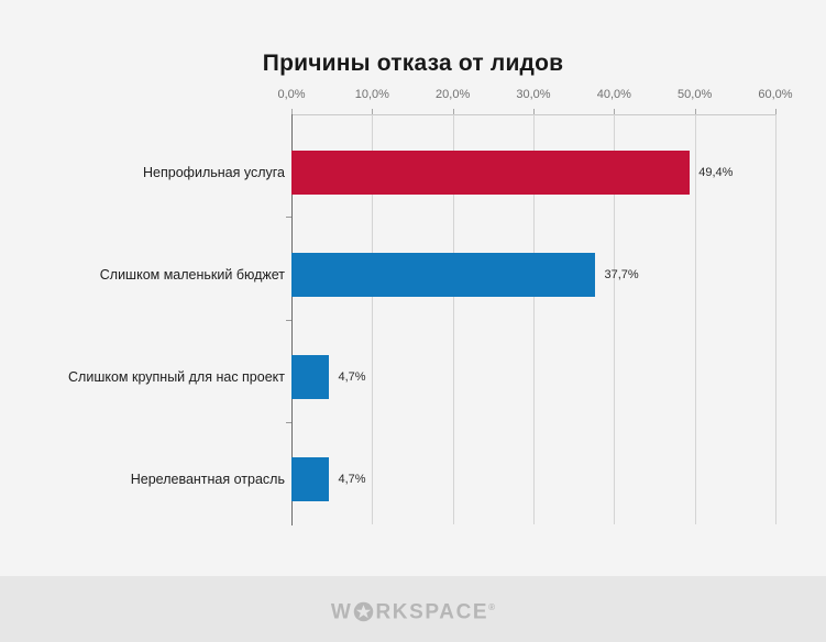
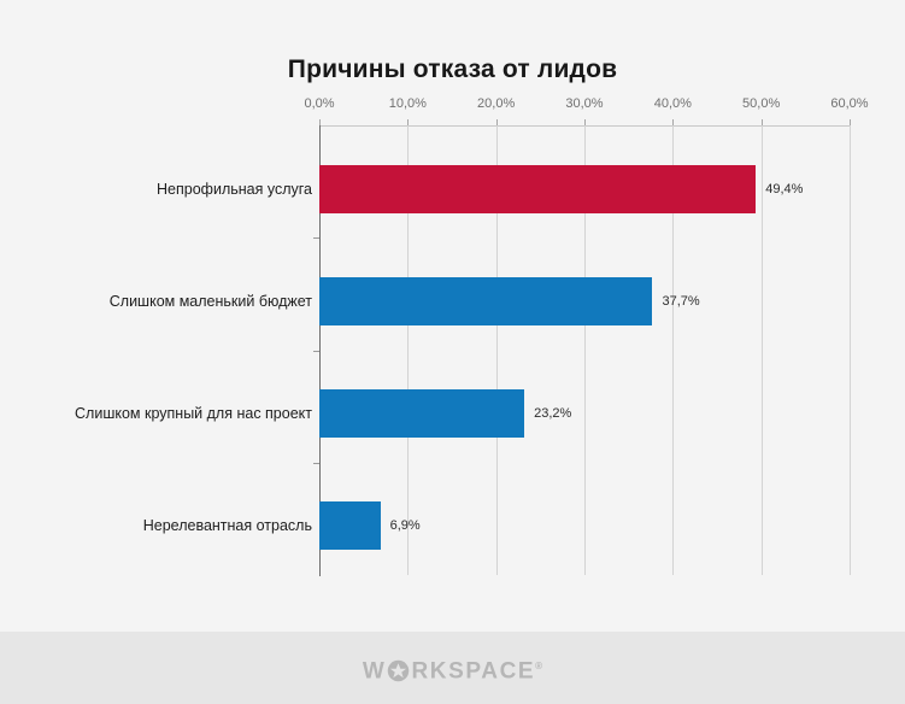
Слишком крупный для нас проект: 4,7% -> 23,2%
Нерелевантная отрасль: 4,7% -> 6,9%
